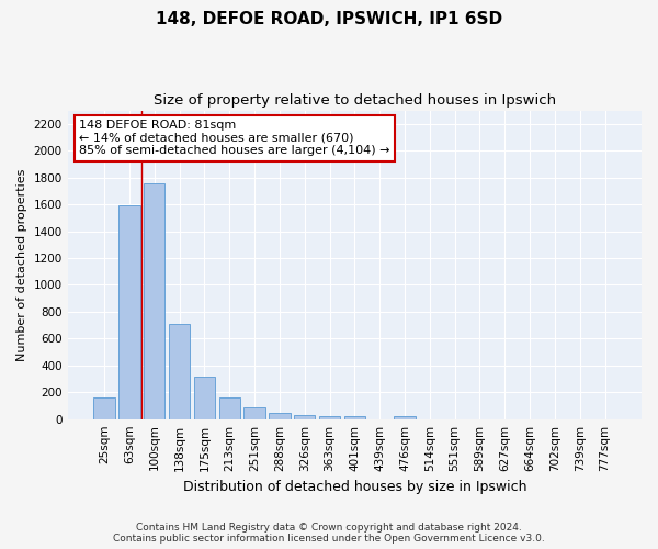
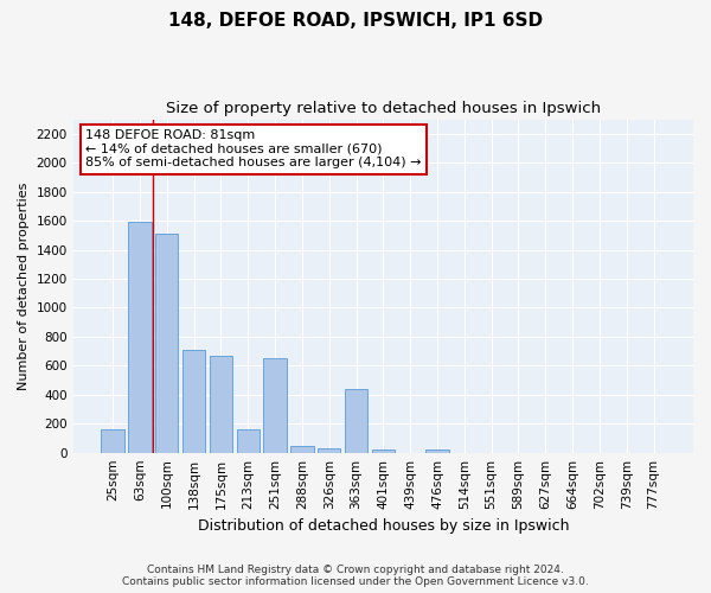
100sqm: 1760 -> 1510
175sqm: 320 -> 670
251sqm: 90 -> 650
363sqm: 20 -> 440
